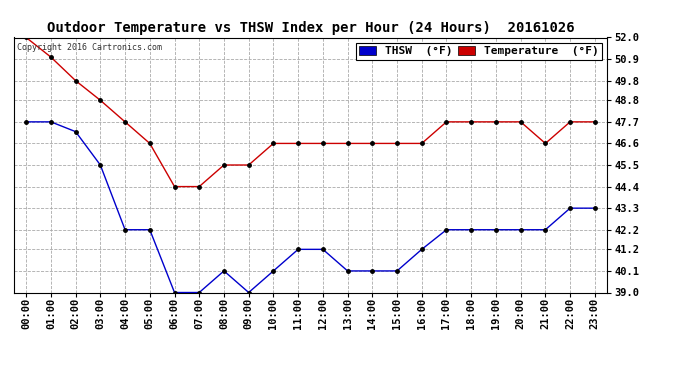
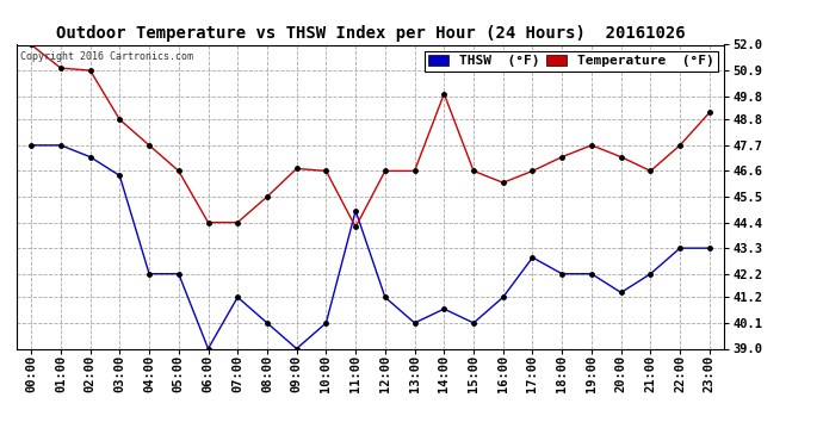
Temperature (°F)/02:00: 49.8 -> 50.9
THSW (°F)/03:00: 45.5 -> 46.4
THSW (°F)/07:00: 39.0 -> 41.2
Temperature (°F)/09:00: 45.5 -> 46.7
THSW (°F)/11:00: 41.2 -> 44.9
Temperature (°F)/11:00: 46.6 -> 44.2
THSW (°F)/14:00: 40.1 -> 40.7
Temperature (°F)/14:00: 46.6 -> 49.9
Temperature (°F)/16:00: 46.6 -> 46.1
THSW (°F)/17:00: 42.2 -> 42.9
Temperature (°F)/17:00: 47.7 -> 46.6
Temperature (°F)/18:00: 47.7 -> 47.2
THSW (°F)/20:00: 42.2 -> 41.4
Temperature (°F)/20:00: 47.7 -> 47.2
Temperature (°F)/23:00: 47.7 -> 49.1
